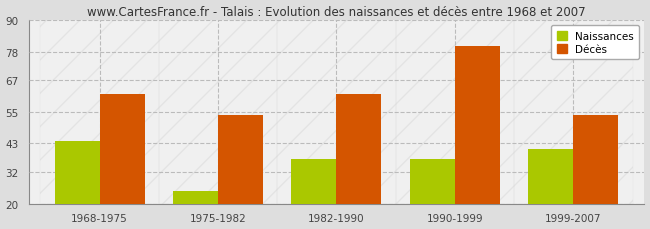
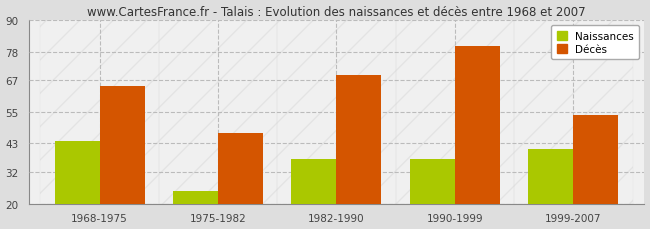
Décès/1968-1975: 62 -> 65
Décès/1975-1982: 54 -> 47
Décès/1982-1990: 62 -> 69
